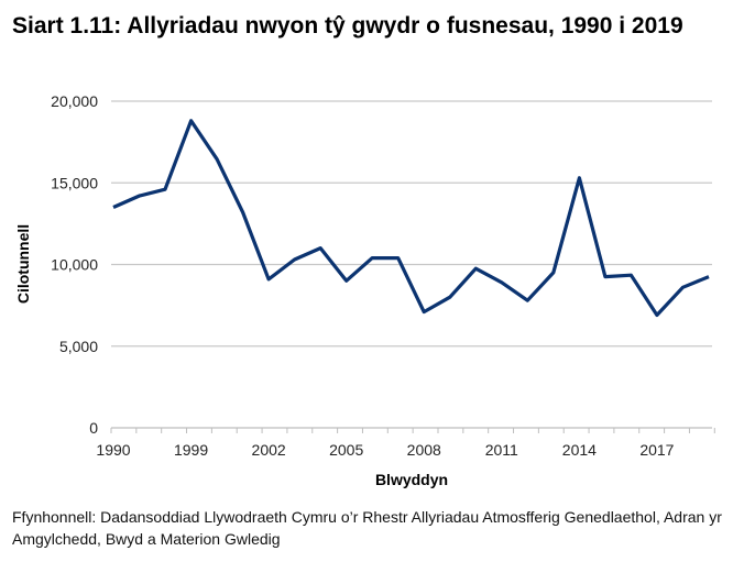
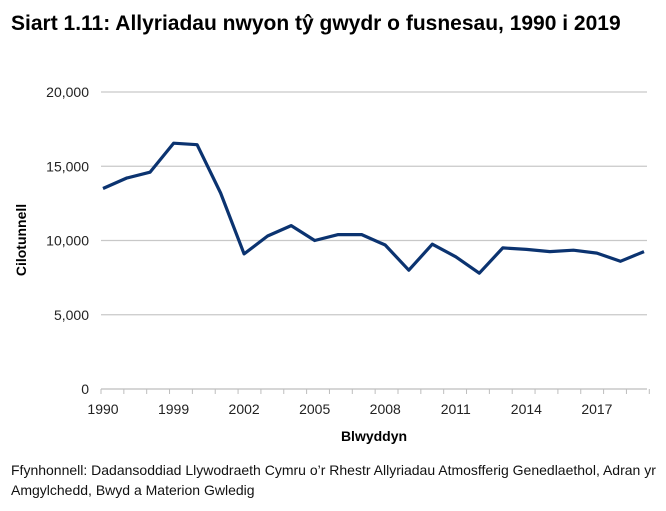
1999: 18800 -> 16600
2005: 9000 -> 10000
2008: 7100 -> 9700
2014: 15300 -> 9400
2017: 6900 -> 9200
